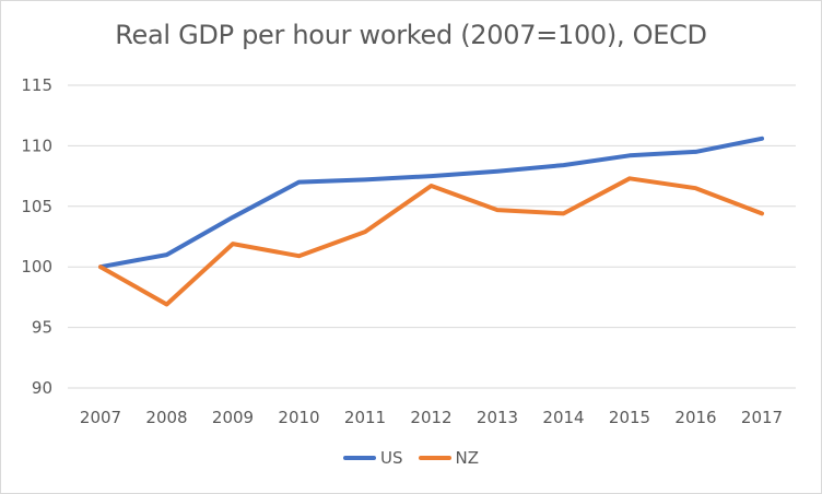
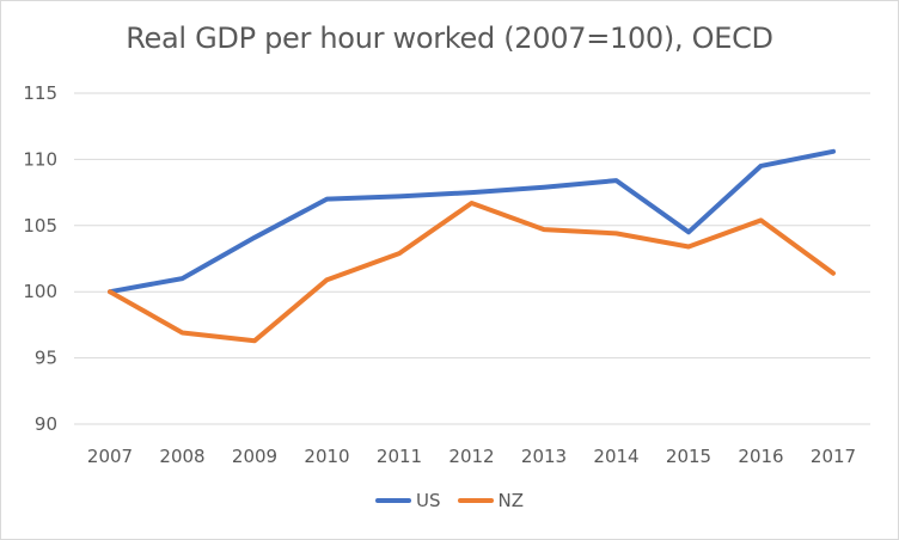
NZ/2009: 101.9 -> 96.3
US/2015: 109.2 -> 104.5
NZ/2015: 107.3 -> 103.4
NZ/2016: 106.5 -> 105.4
NZ/2017: 104.4 -> 101.4
